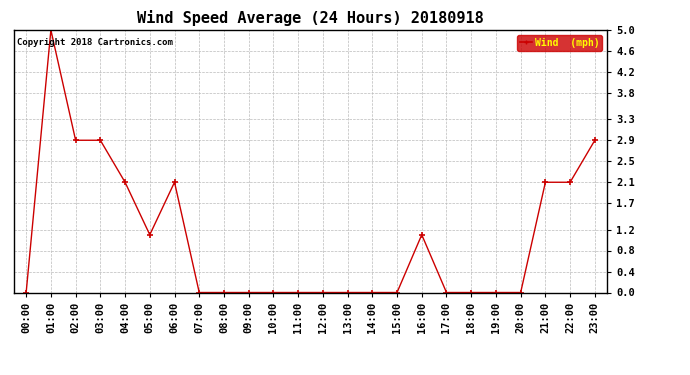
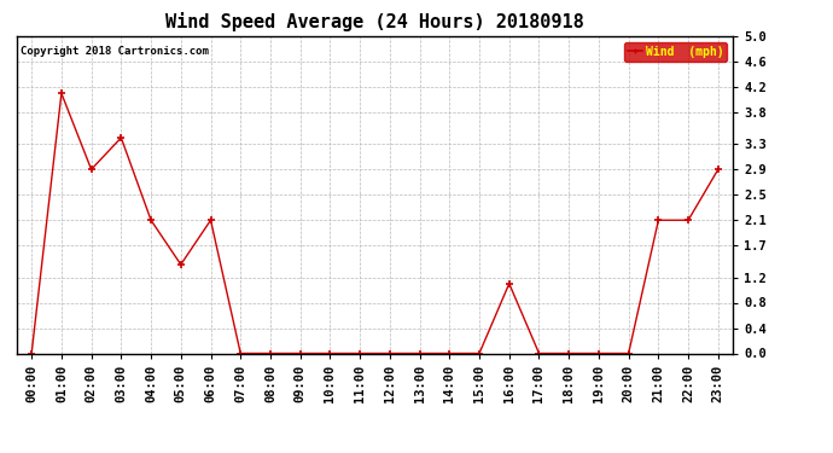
01:00: 5.0 -> 4.1
03:00: 2.9 -> 3.4
05:00: 1.1 -> 1.4
